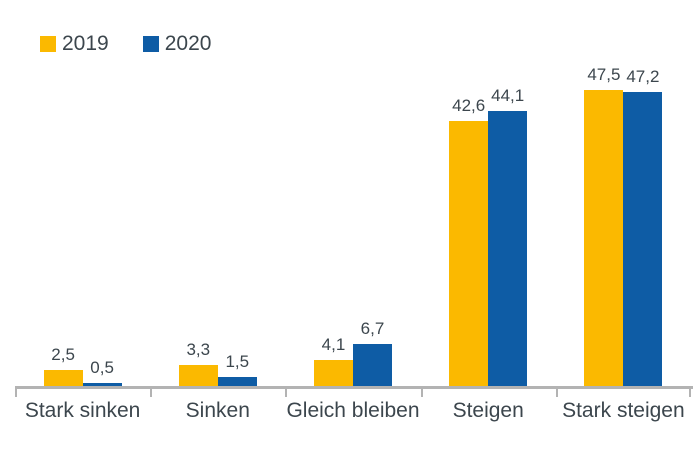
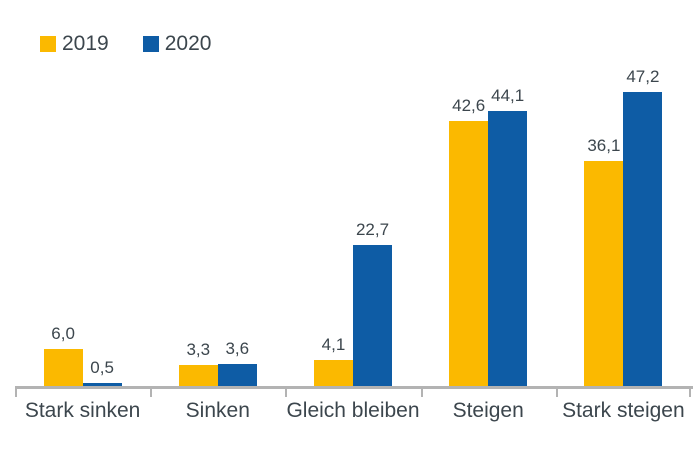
2019/Stark sinken: 2,5 -> 6,0
2020/Sinken: 1,5 -> 3,6
2020/Gleich bleiben: 6,7 -> 22,7
2019/Stark steigen: 47,5 -> 36,1
